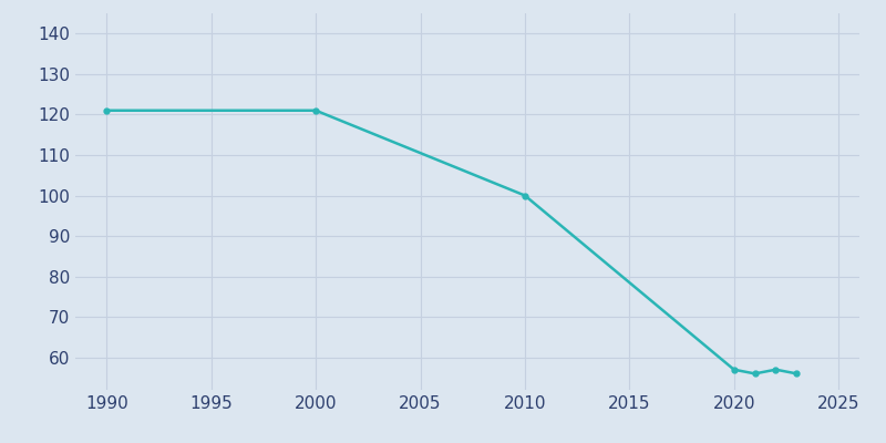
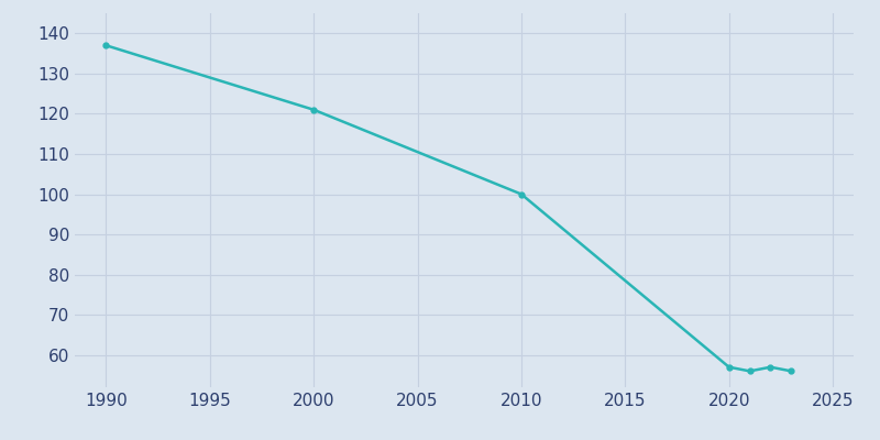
1990: 121 -> 137
